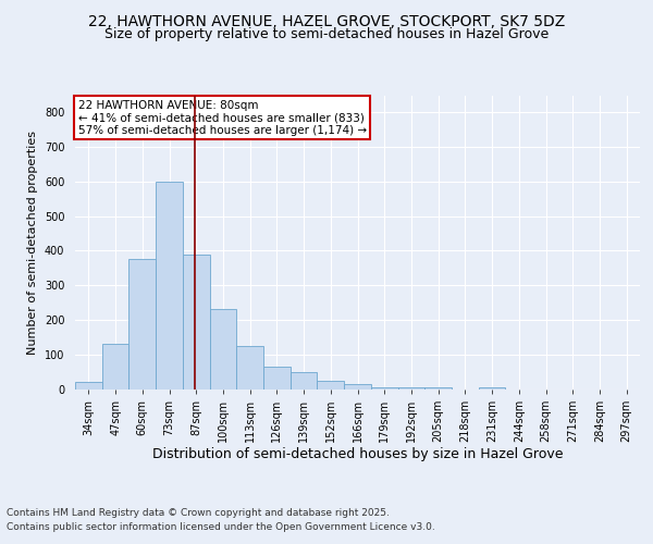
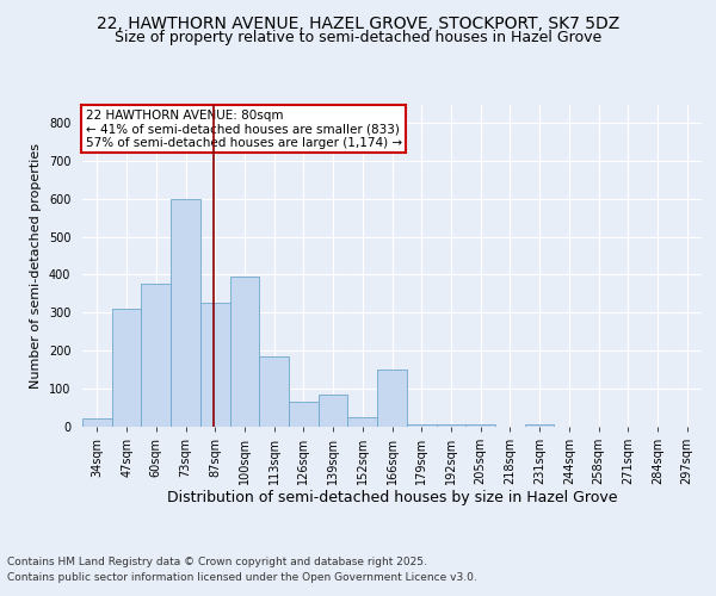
47sqm: 130 -> 310
87sqm: 390 -> 325
100sqm: 230 -> 395
113sqm: 125 -> 185
139sqm: 50 -> 85
166sqm: 15 -> 150
